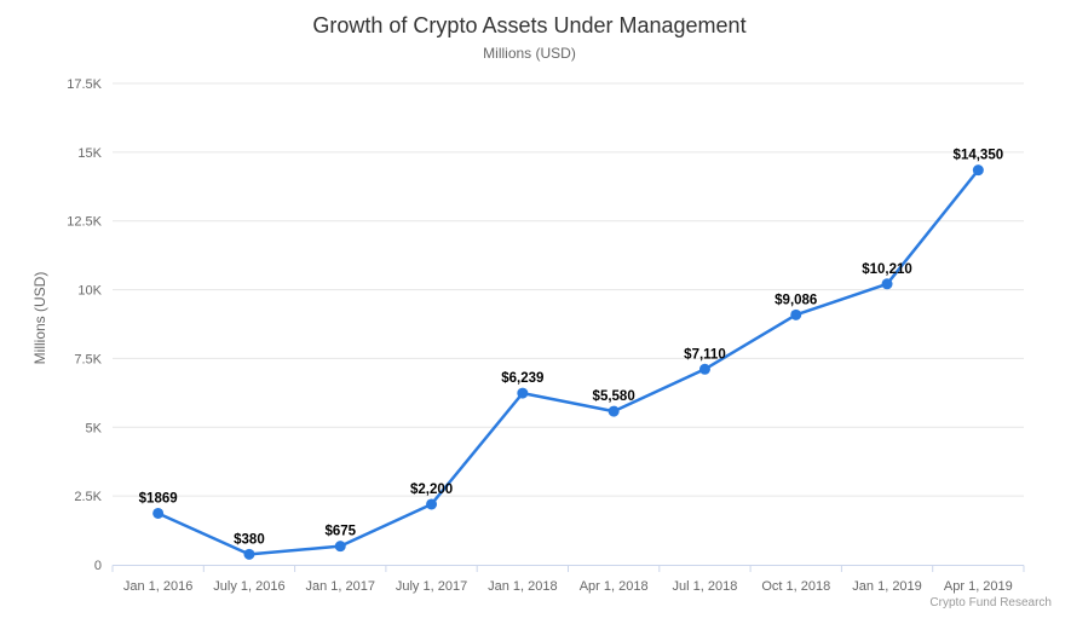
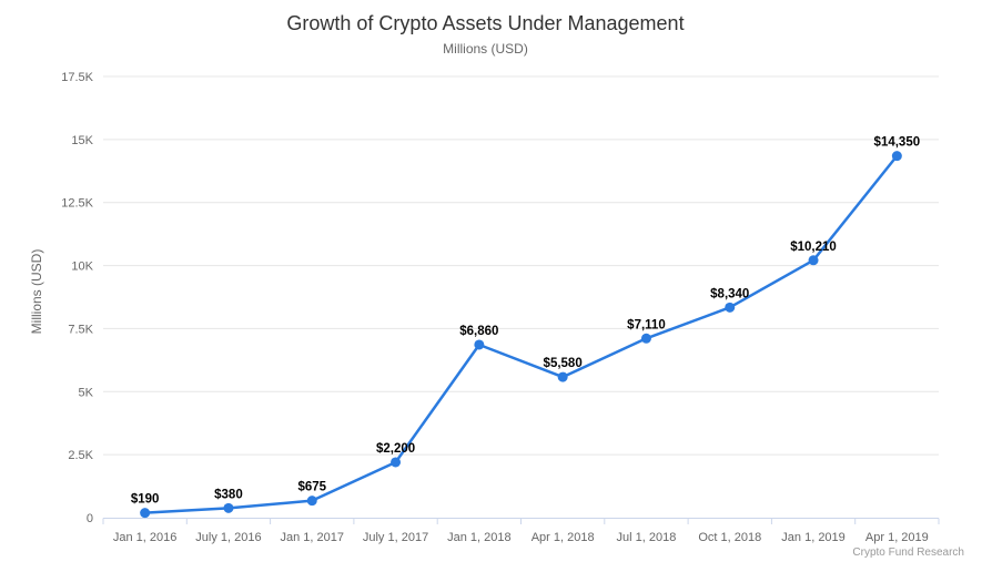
Jan 1, 2016: $1869 -> $190
Jan 1, 2018: $6,239 -> $6,860
Oct 1, 2018: $9,086 -> $8,340
